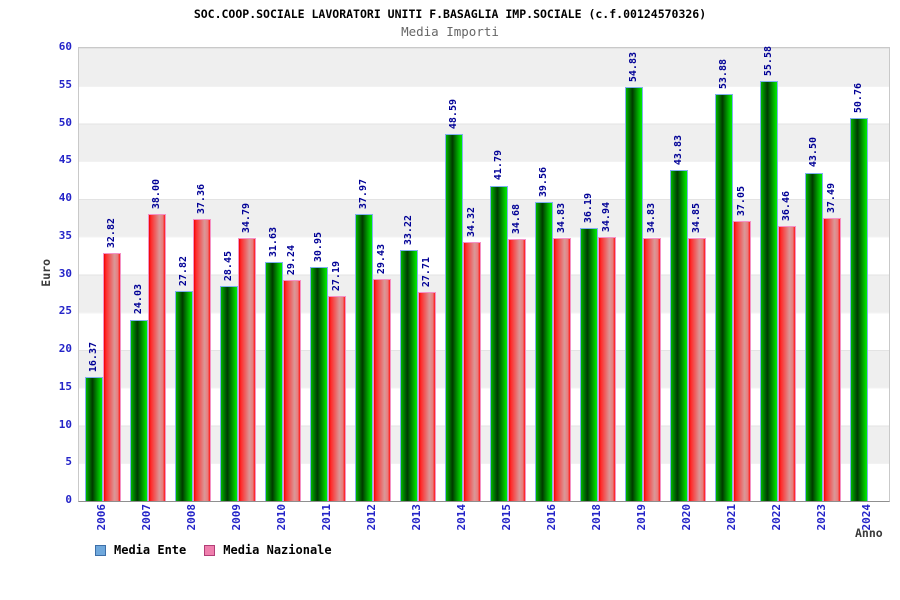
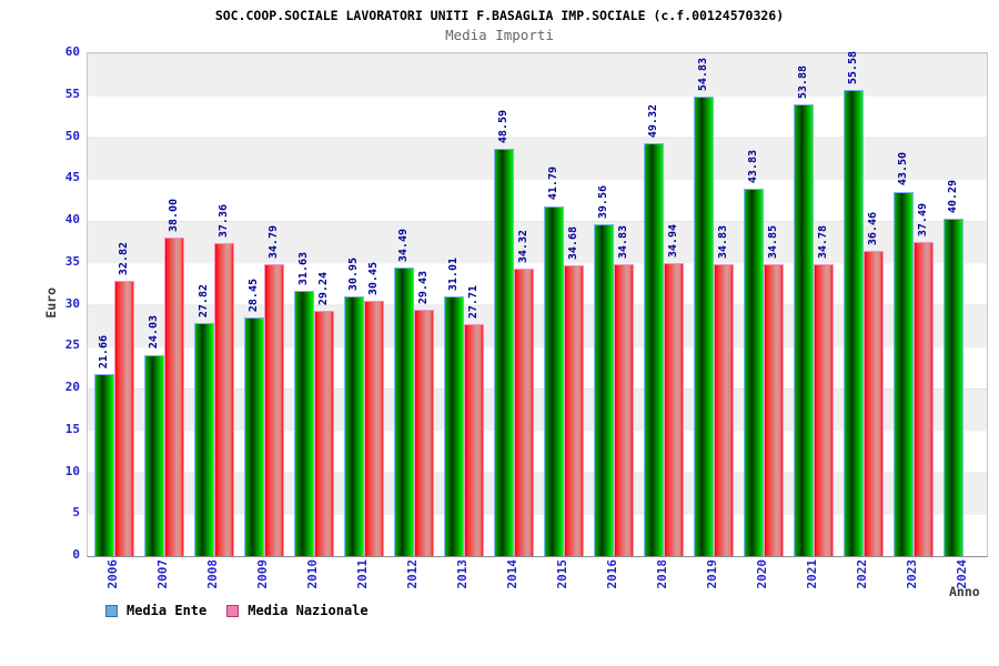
Media Ente/2006: 16.37 -> 21.66
Media Nazionale/2011: 27.19 -> 30.45
Media Ente/2012: 37.97 -> 34.49
Media Ente/2013: 33.22 -> 31.01
Media Ente/2018: 36.19 -> 49.32
Media Nazionale/2021: 37.05 -> 34.78
Media Ente/2024: 50.76 -> 40.29
